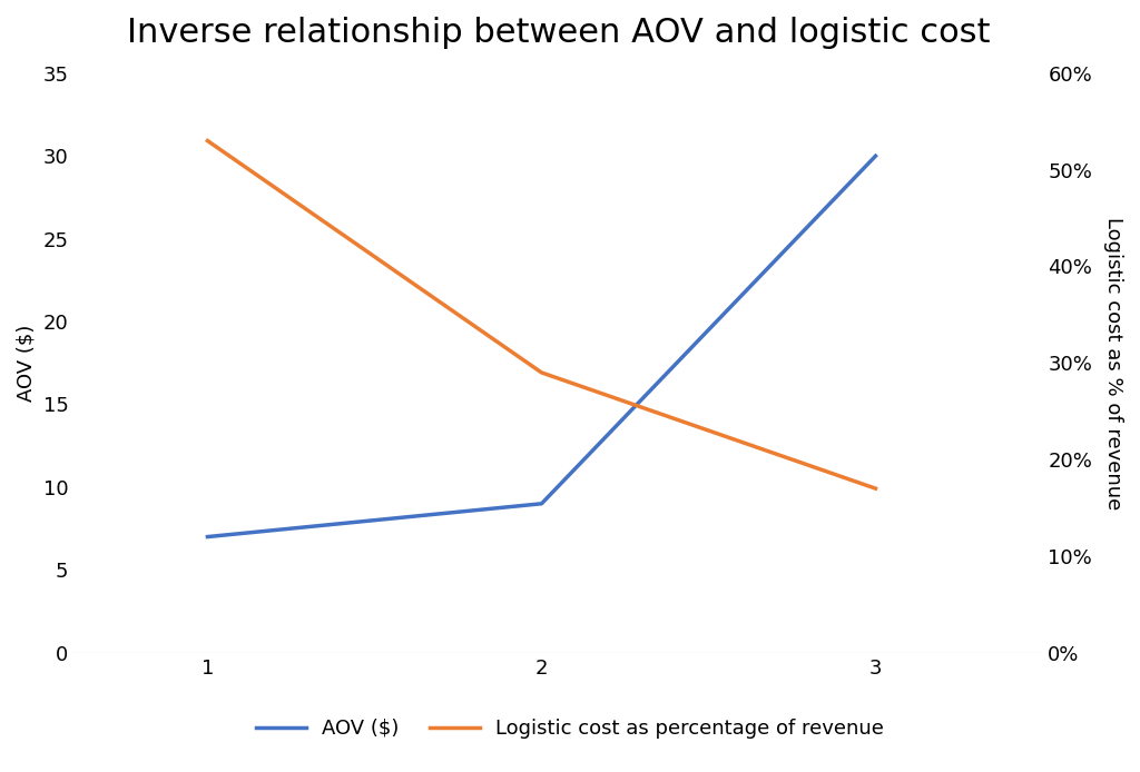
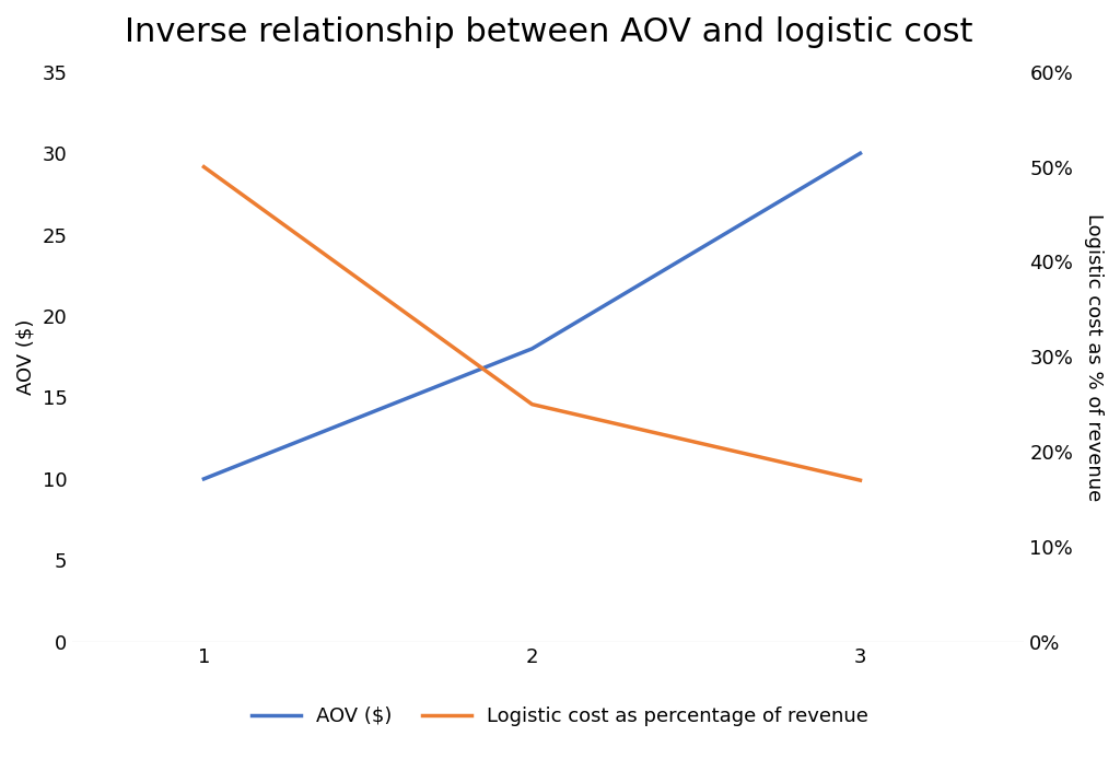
AOV ($)/1: 7 -> 10
Logistic cost as percentage of revenue/1: 53% -> 50%
AOV ($)/2: 9 -> 18
Logistic cost as percentage of revenue/2: 29% -> 25%
